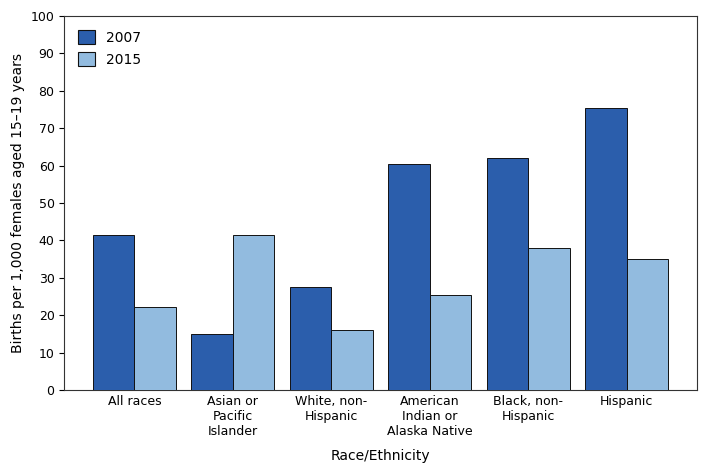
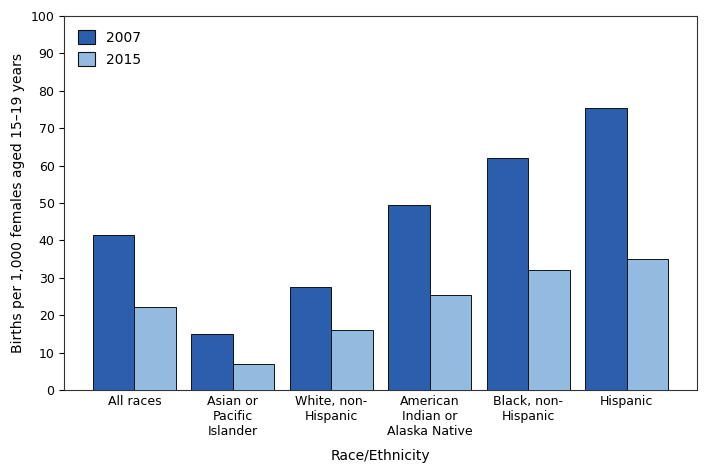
2015/Asian or Pacific Islander: 41.5 -> 6.9
2007/American Indian or Alaska Native: 60.5 -> 49.5
2015/Black, non- Hispanic: 38.0 -> 32.0
